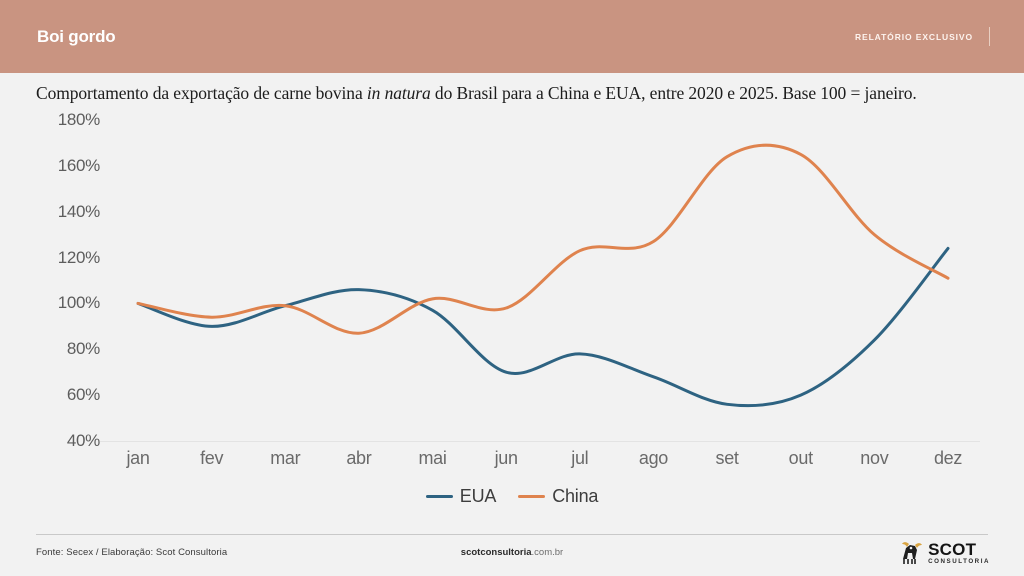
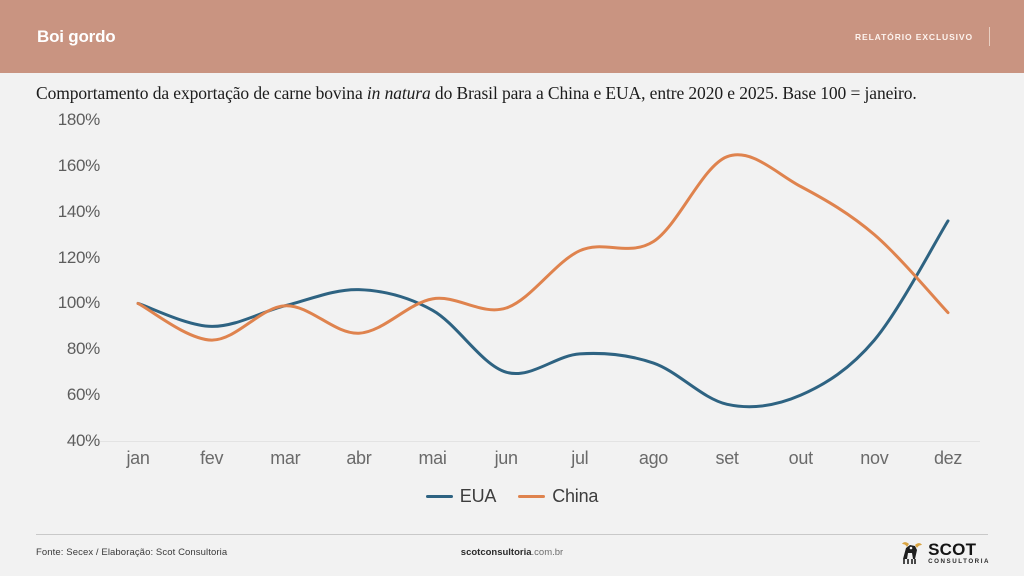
China/fev: 94% -> 84%
EUA/ago: 68% -> 74%
China/out: 165% -> 151%
EUA/dez: 124% -> 136%
China/dez: 111% -> 96%
